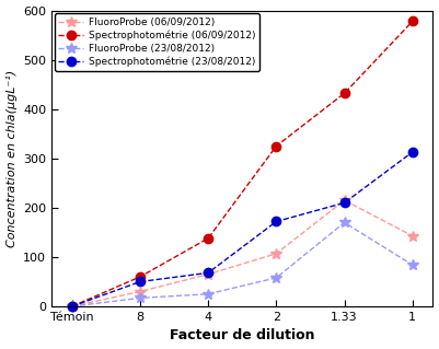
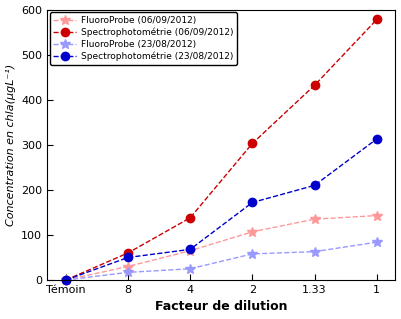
Spectrophotométrie (06/09/2012)/2: 325 -> 303
FluoroProbe (06/09/2012)/1.33: 215 -> 135
FluoroProbe (23/08/2012)/1.33: 170 -> 63
